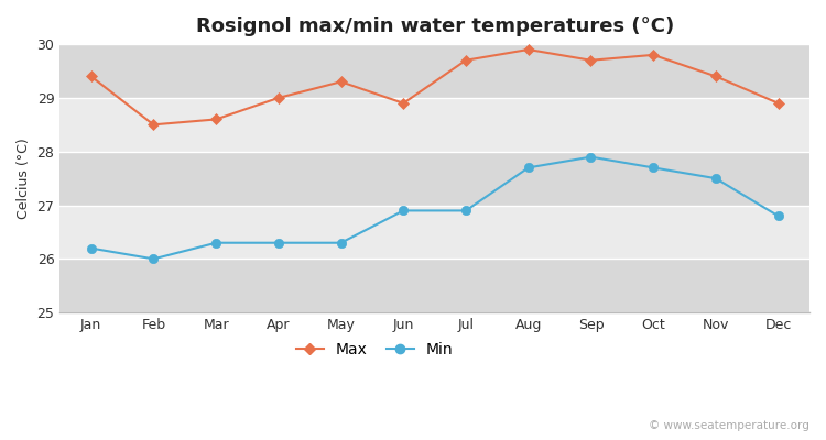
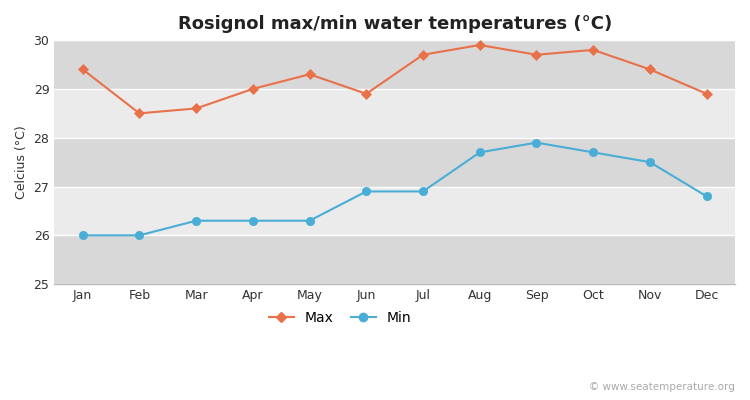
Min/Jan: 26.2 -> 26.0
